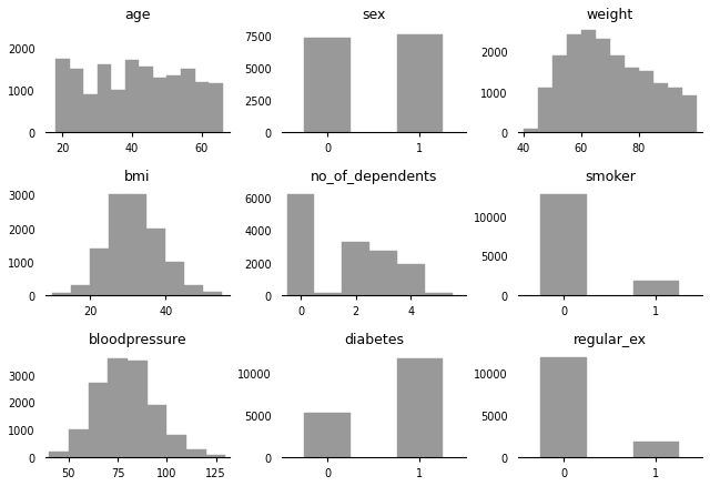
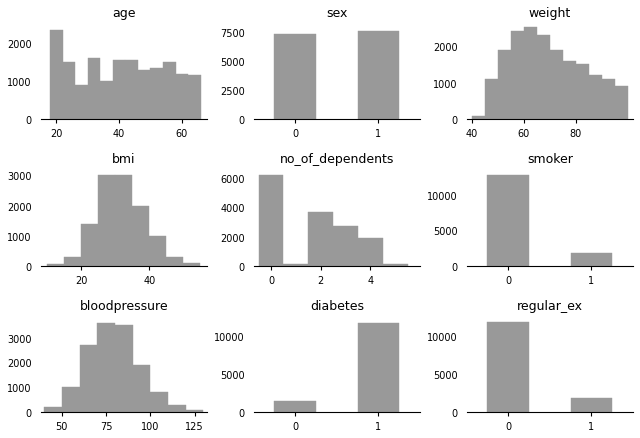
age/20: 1750 -> 2350
age/40: 1700 -> 1550
no_of_dependents/2: 3300 -> 3700
diabetes/0: 5200 -> 1400
